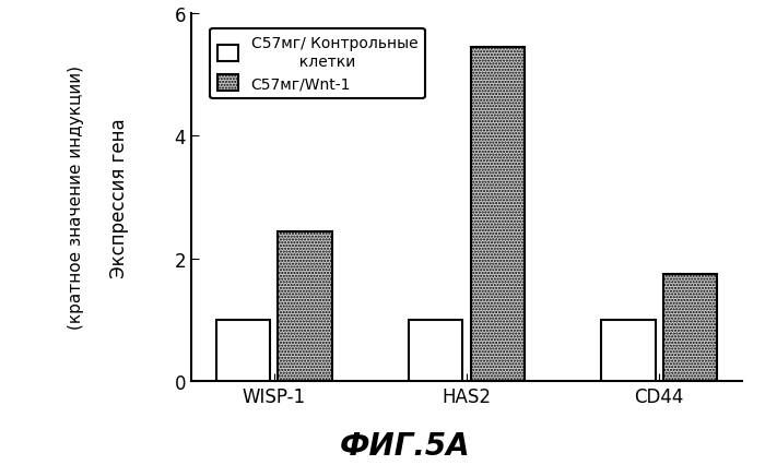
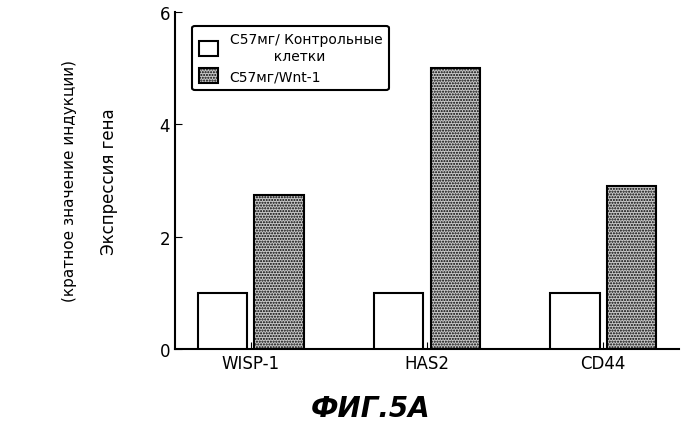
C57мг/Wnt-1/WISP-1: 2.44 -> 2.75
C57мг/Wnt-1/HAS2: 5.44 -> 5.00
C57мг/Wnt-1/CD44: 1.74 -> 2.90
